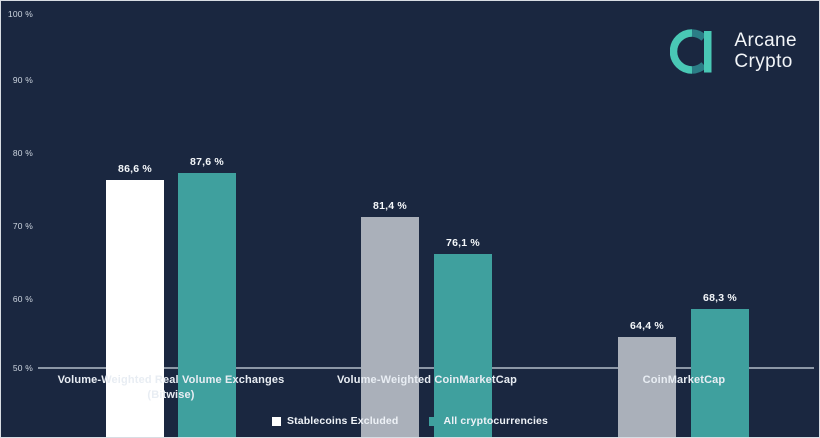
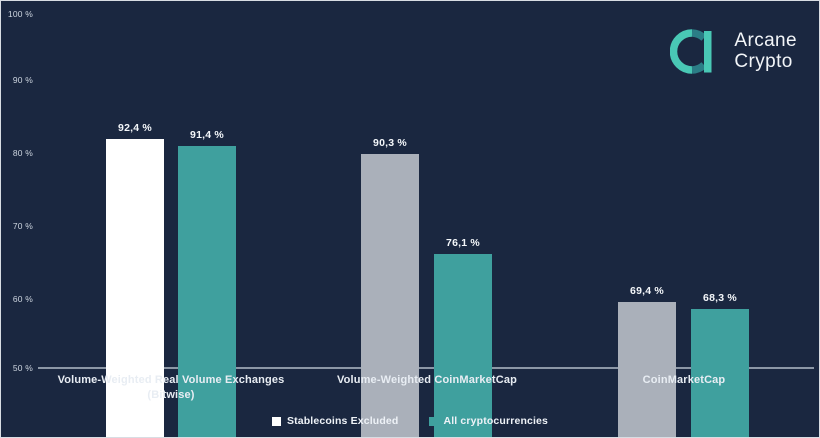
Stablecoins Excluded/Volume-Weighted Real Volume Exchanges (Bitwise): 86,6 -> 92,4
All cryptocurrencies/Volume-Weighted Real Volume Exchanges (Bitwise): 87,6 -> 91,4
Stablecoins Excluded/Volume-Weighted CoinMarketCap: 81,4 -> 90,3
Stablecoins Excluded/CoinMarketCap: 64,4 -> 69,4
